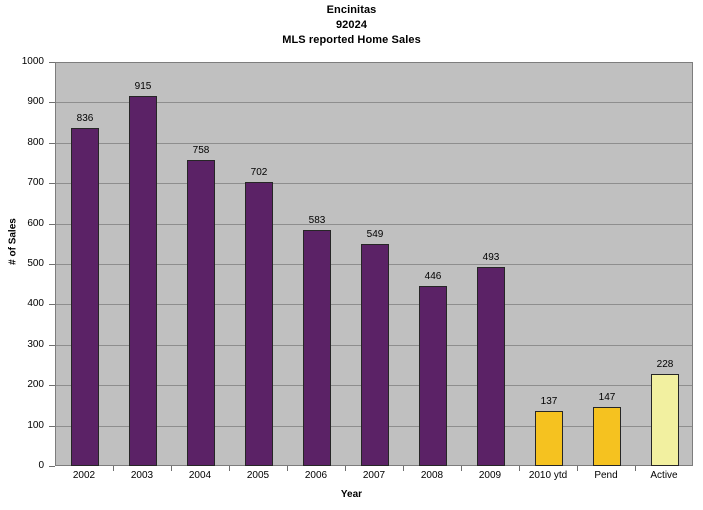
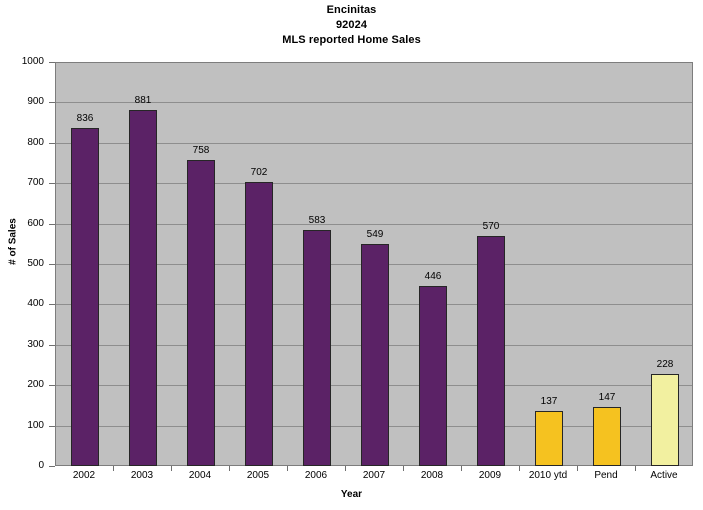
2003: 915 -> 881
2009: 493 -> 570
